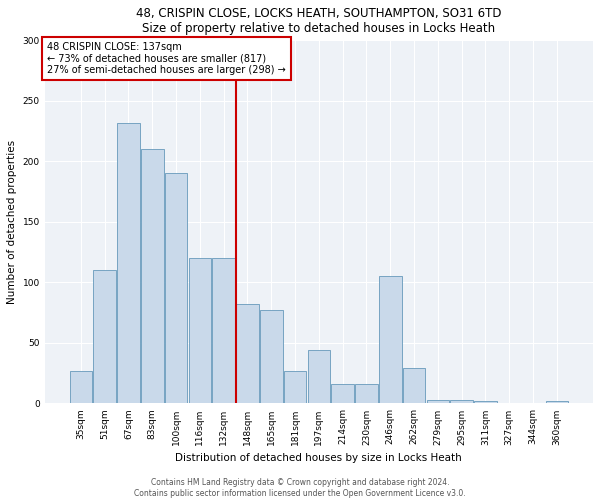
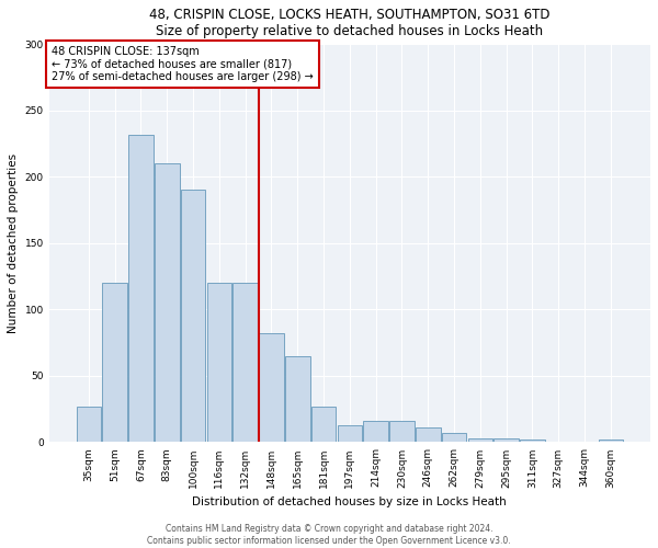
51sqm: 110 -> 120
165sqm: 77 -> 65
197sqm: 44 -> 13
246sqm: 105 -> 11
262sqm: 29 -> 7
